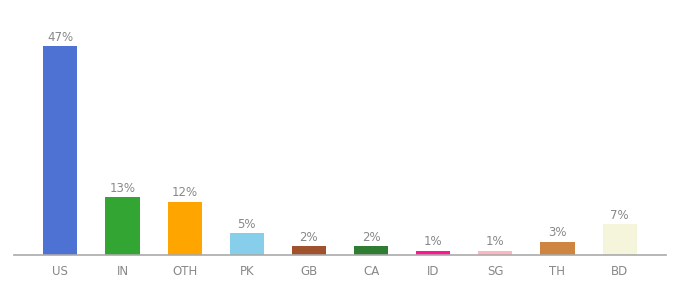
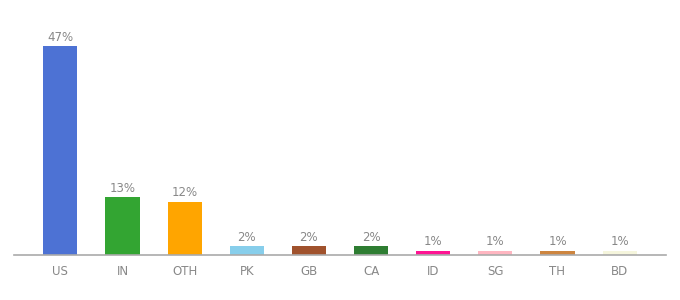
PK: 5% -> 2%
TH: 3% -> 1%
BD: 7% -> 1%
